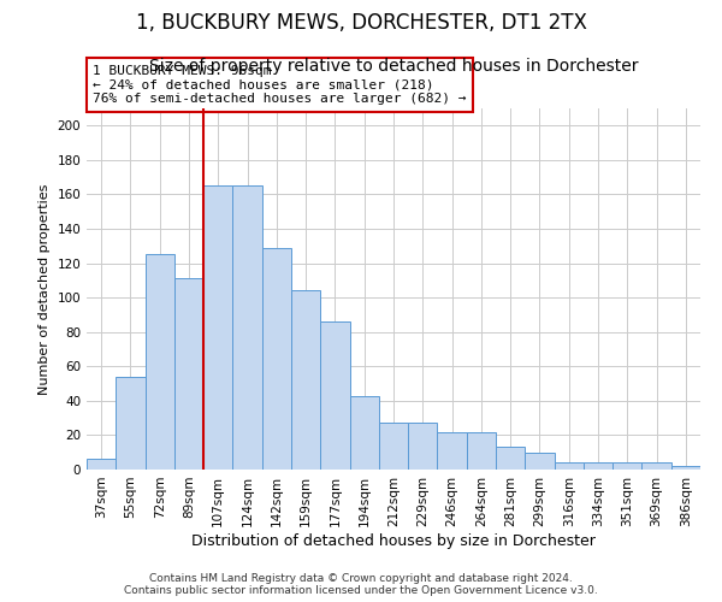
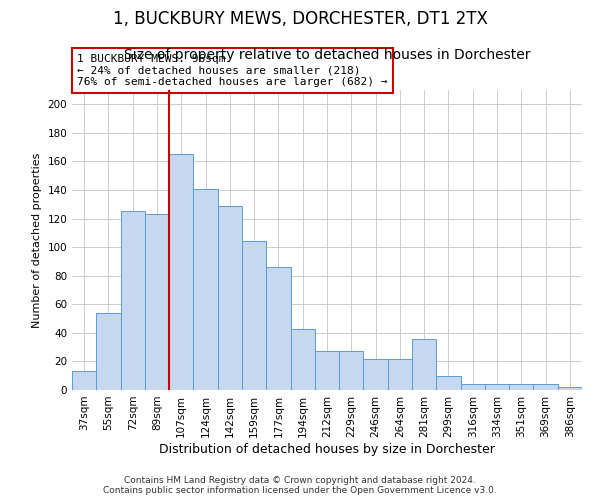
37sqm: 6 -> 13
89sqm: 111 -> 123
124sqm: 165 -> 141
281sqm: 13 -> 36
